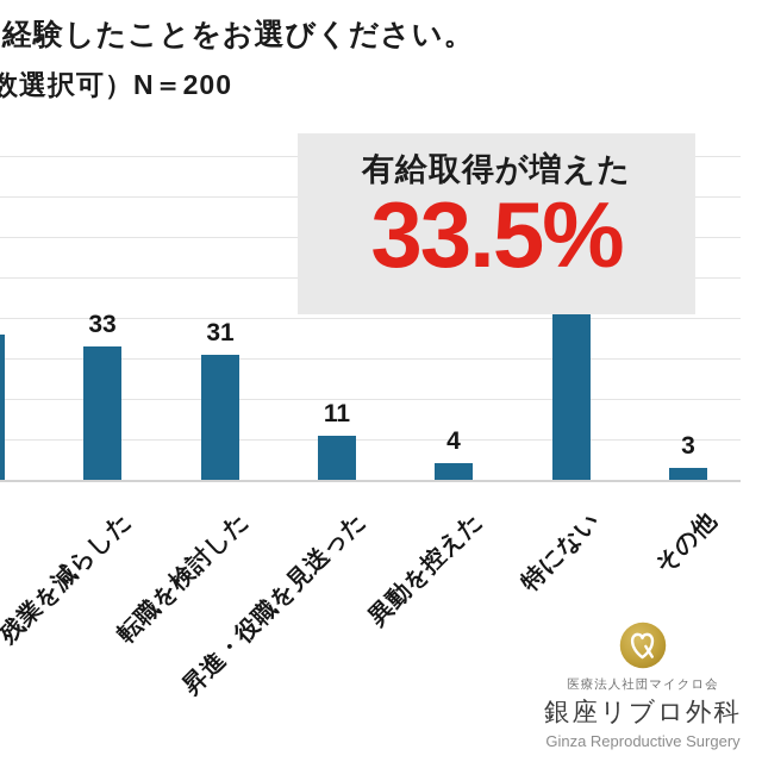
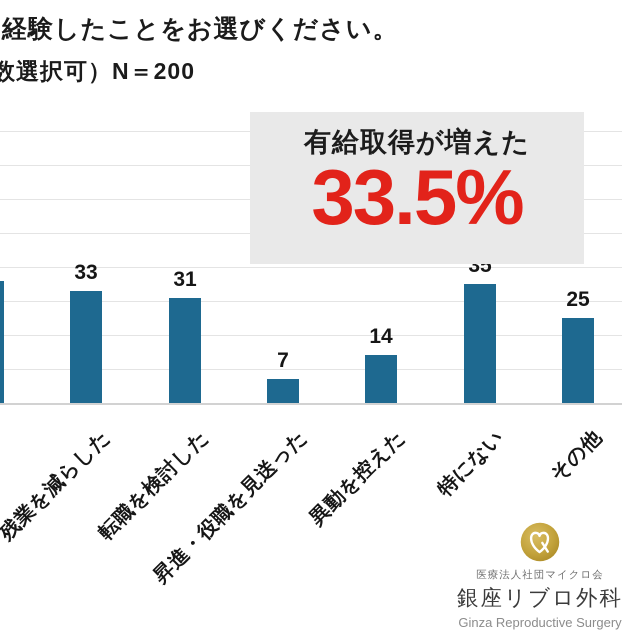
昇進・役職を見送った: 11 -> 7
異動を控えた: 4 -> 14
特にない: 67 -> 35
その他: 3 -> 25
